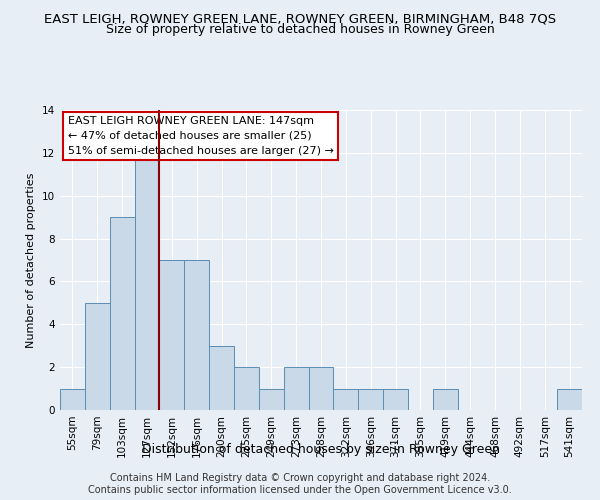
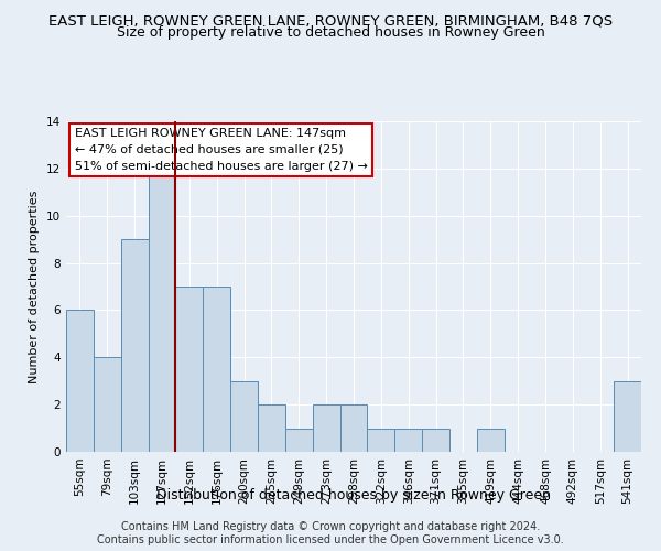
55sqm: 1 -> 6
79sqm: 5 -> 4
541sqm: 1 -> 3
